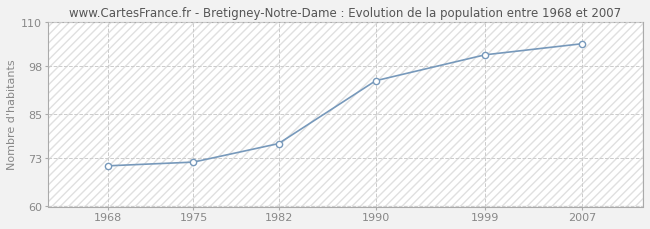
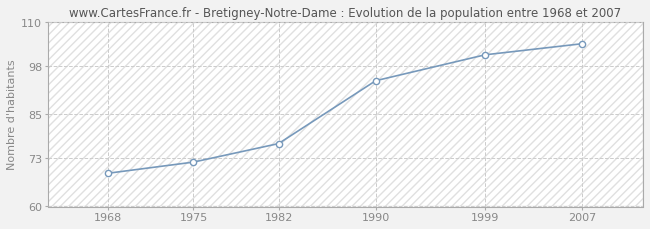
1968: 71 -> 69
